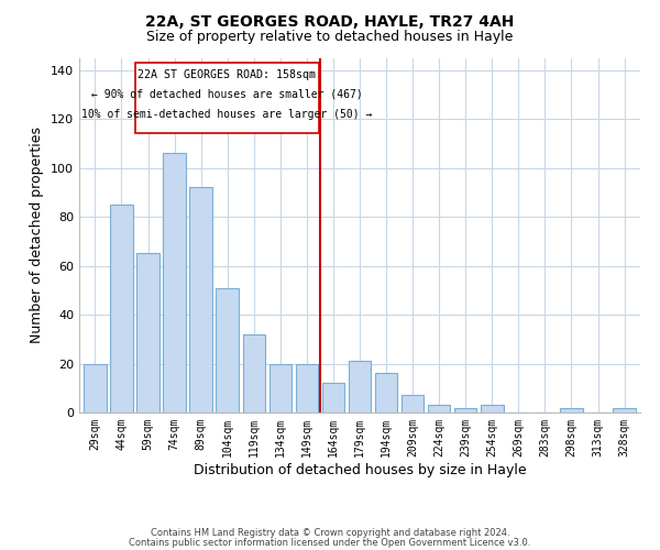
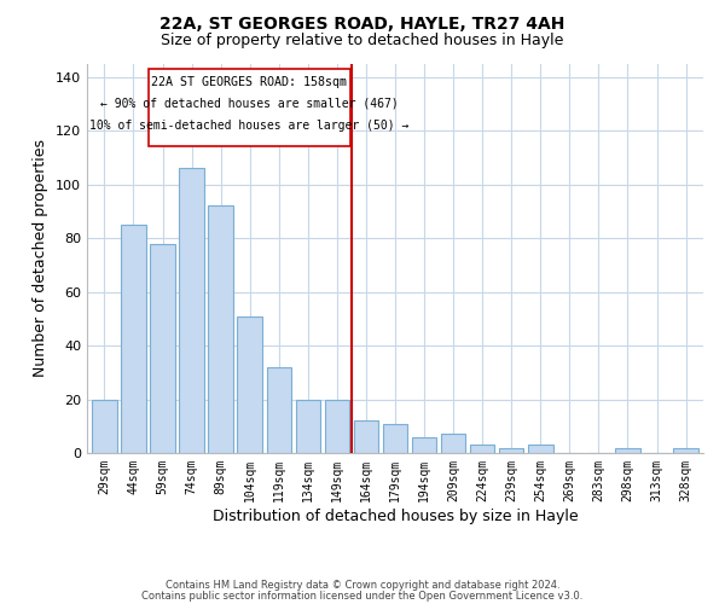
59sqm: 65 -> 78
179sqm: 21 -> 11
194sqm: 16 -> 6
